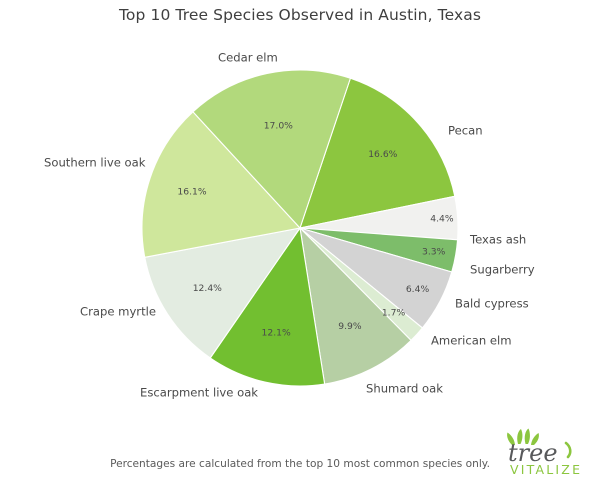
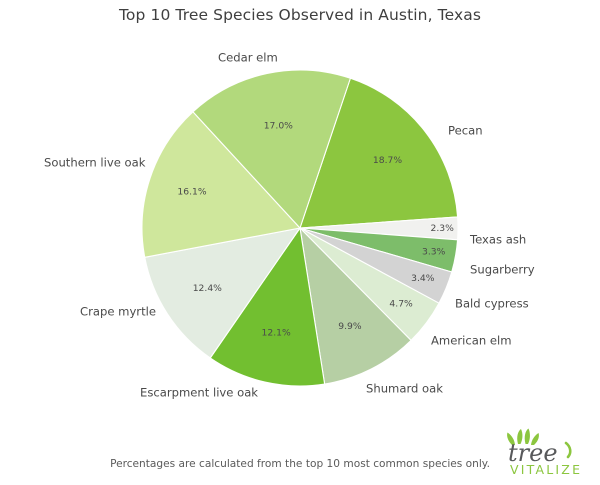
Pecan: 16.6% -> 18.7%
Texas ash: 4.4% -> 2.3%
Bald cypress: 6.4% -> 3.4%
American elm: 1.7% -> 4.7%
